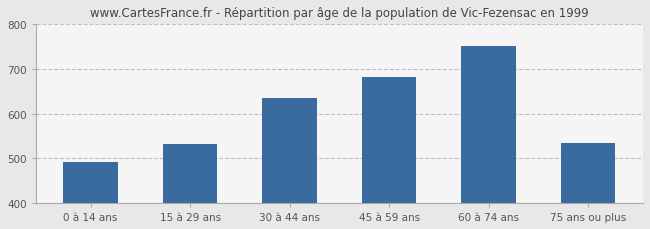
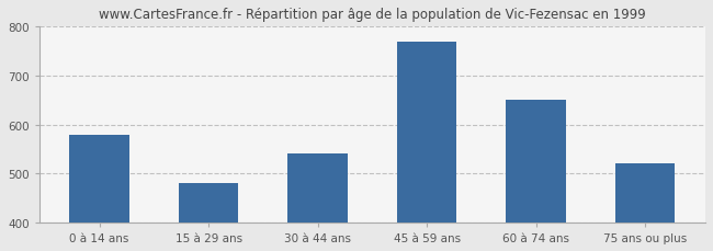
0 à 14 ans: 492 -> 580
15 à 29 ans: 532 -> 480
30 à 44 ans: 636 -> 540
45 à 59 ans: 682 -> 770
60 à 74 ans: 751 -> 650
75 ans ou plus: 534 -> 520
